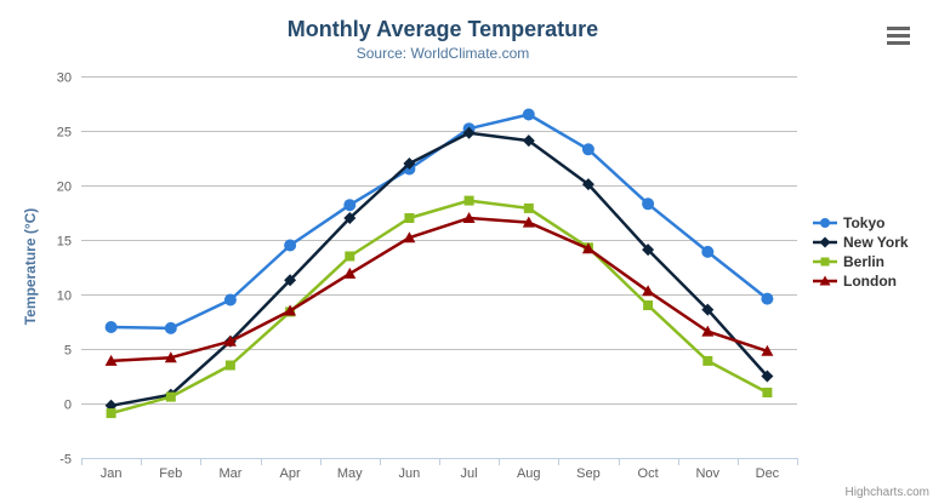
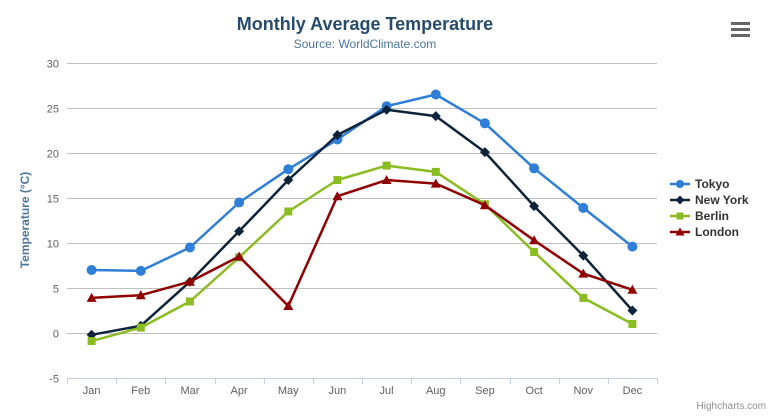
London/May: 12 -> 3
